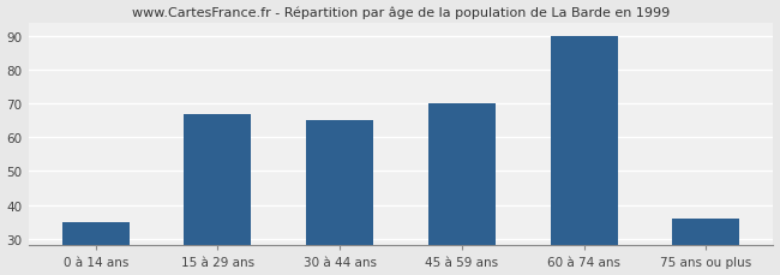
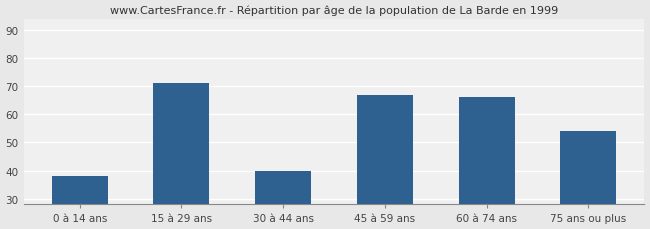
0 à 14 ans: 35 -> 38
15 à 29 ans: 67 -> 71
30 à 44 ans: 65 -> 40
45 à 59 ans: 70 -> 67
60 à 74 ans: 90 -> 66
75 ans ou plus: 36 -> 54
